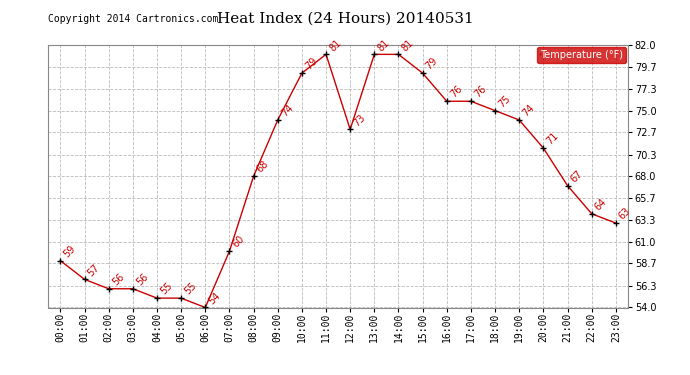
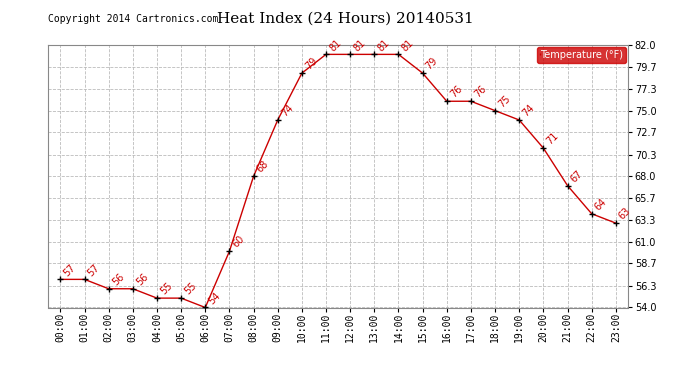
00:00: 59 -> 57
12:00: 73 -> 81
